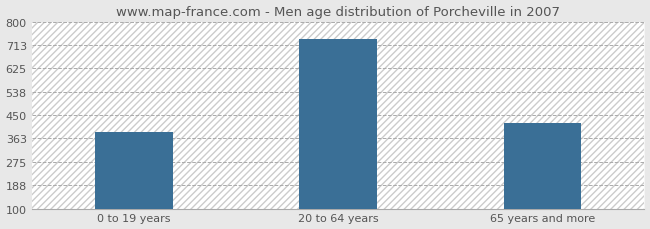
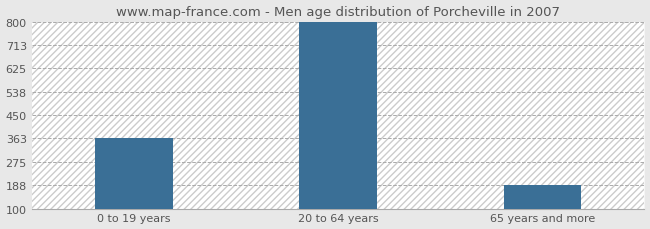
0 to 19 years: 385 -> 363
20 to 64 years: 735 -> 800
65 years and more: 420 -> 188
